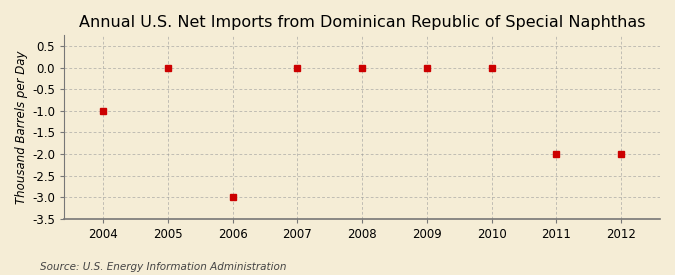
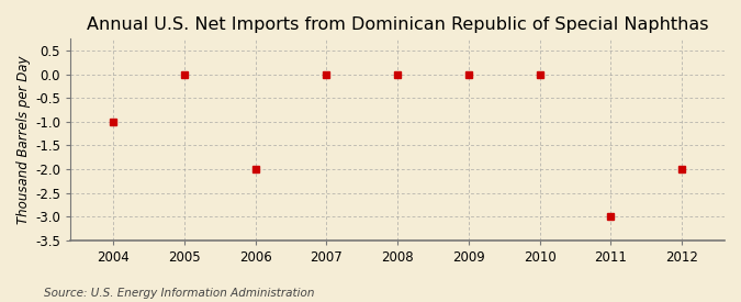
2006: -3 -> -2
2011: -2 -> -3
